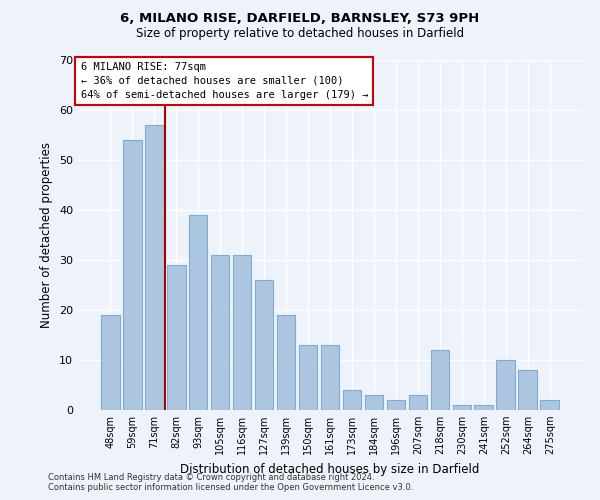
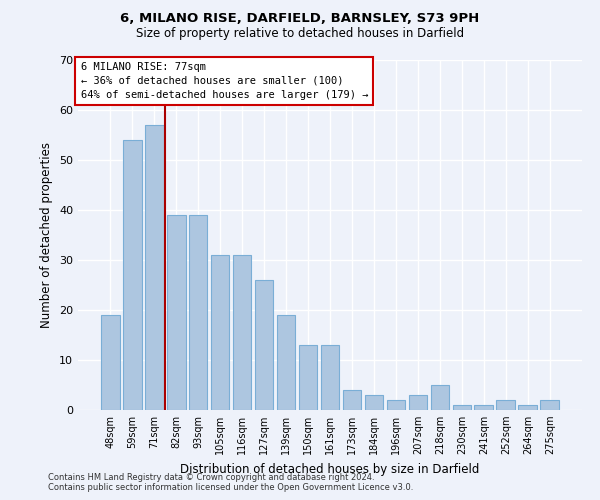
82sqm: 29 -> 39
218sqm: 12 -> 5
252sqm: 10 -> 2
264sqm: 8 -> 1
